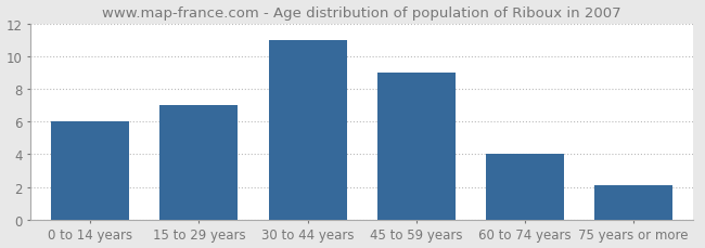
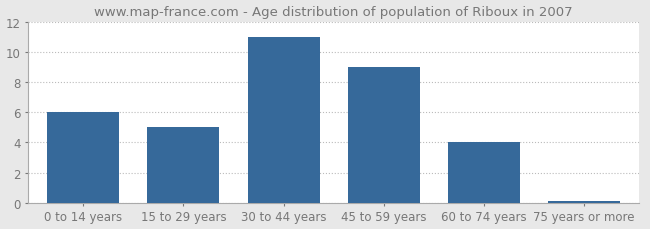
15 to 29 years: 7.0 -> 5.0
75 years or more: 2.1 -> 0.1
